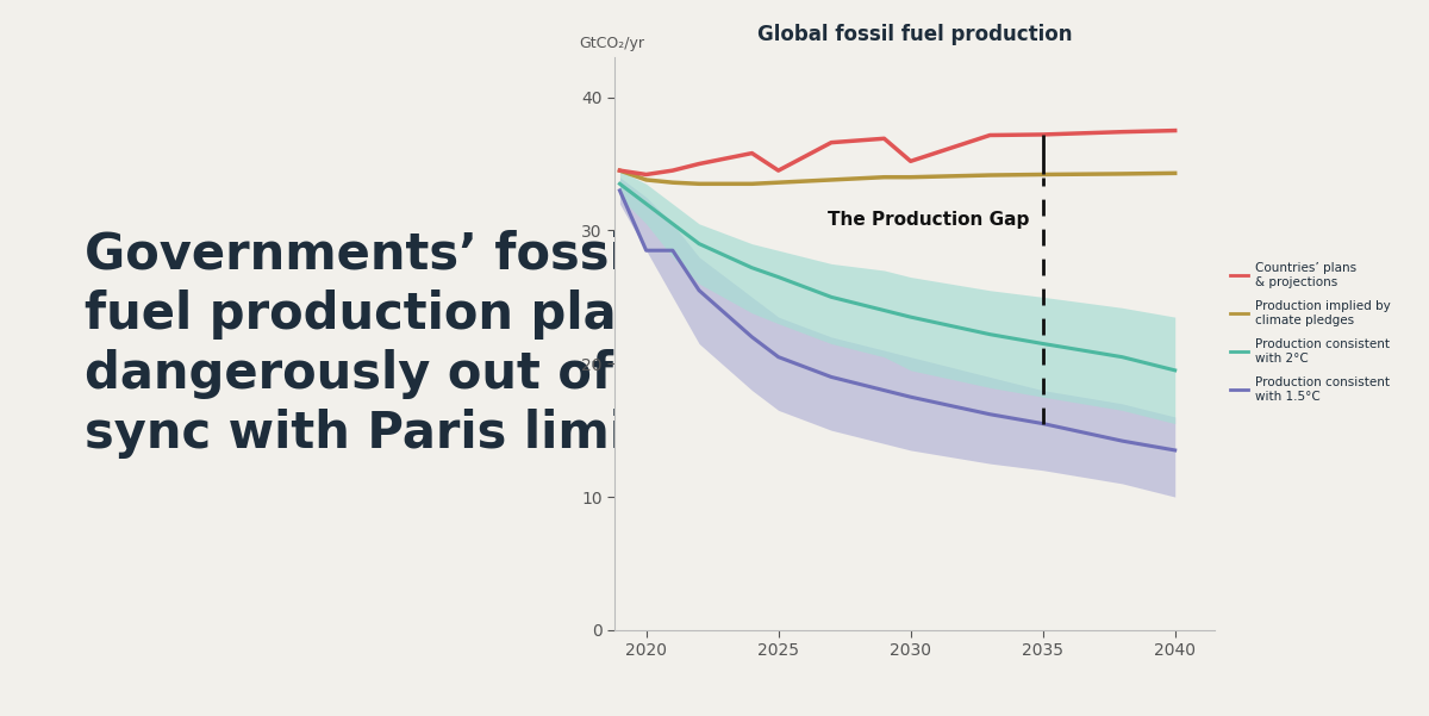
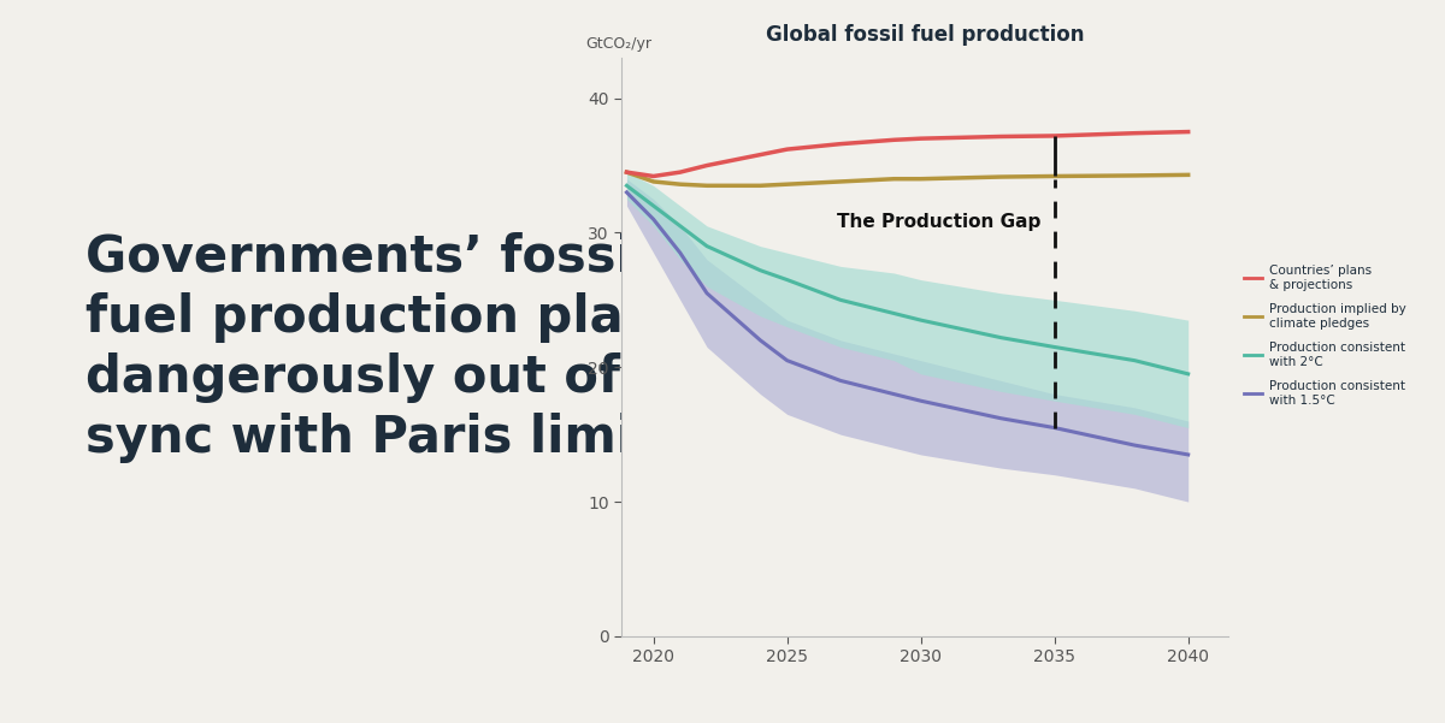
Production consistent with 1.5°C/2020: 28.5 -> 31.0
Countries’ plans & projections/2025: 34.5 -> 36.2
Countries’ plans & projections/2030: 35.2 -> 37.0
